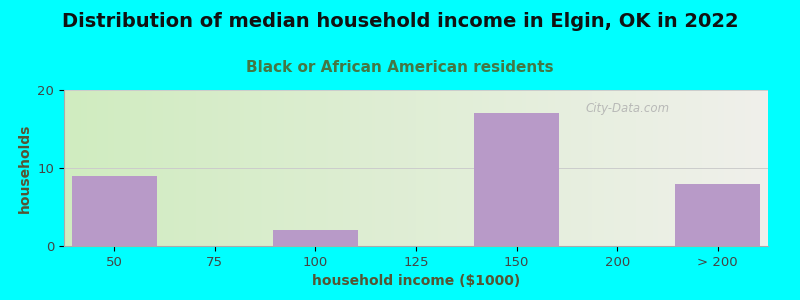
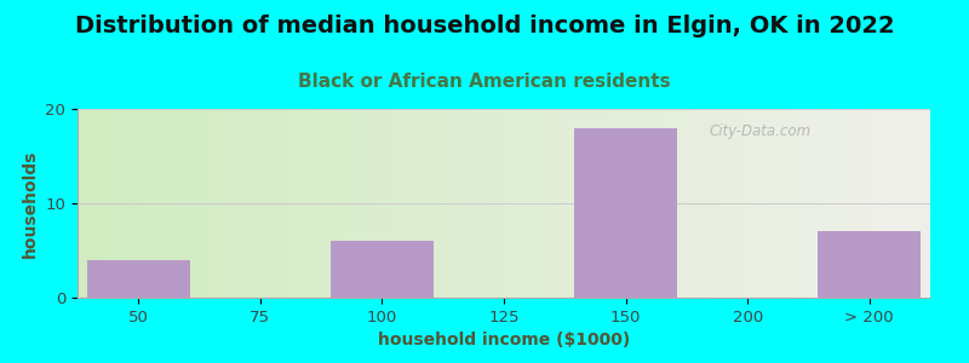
50: 9 -> 4
100: 2 -> 6
150: 17 -> 18
> 200: 8 -> 7
